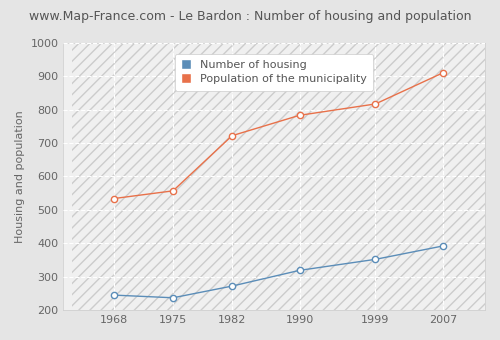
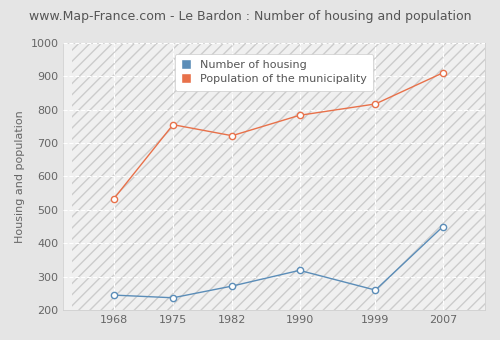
Population of the municipality/1975: 557 -> 755
Number of housing/1999: 352 -> 260
Number of housing/2007: 392 -> 450
